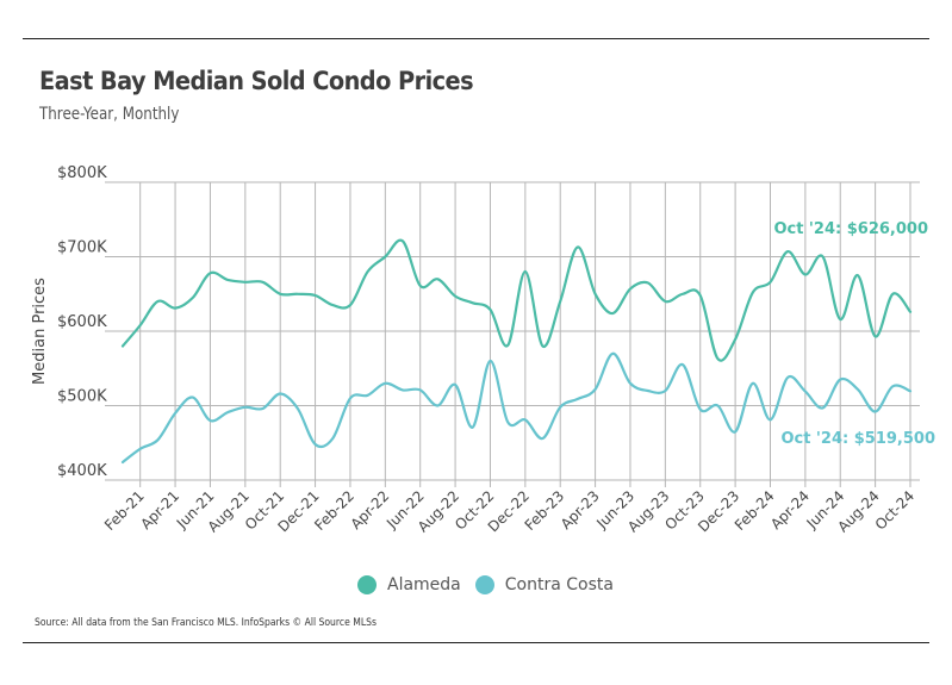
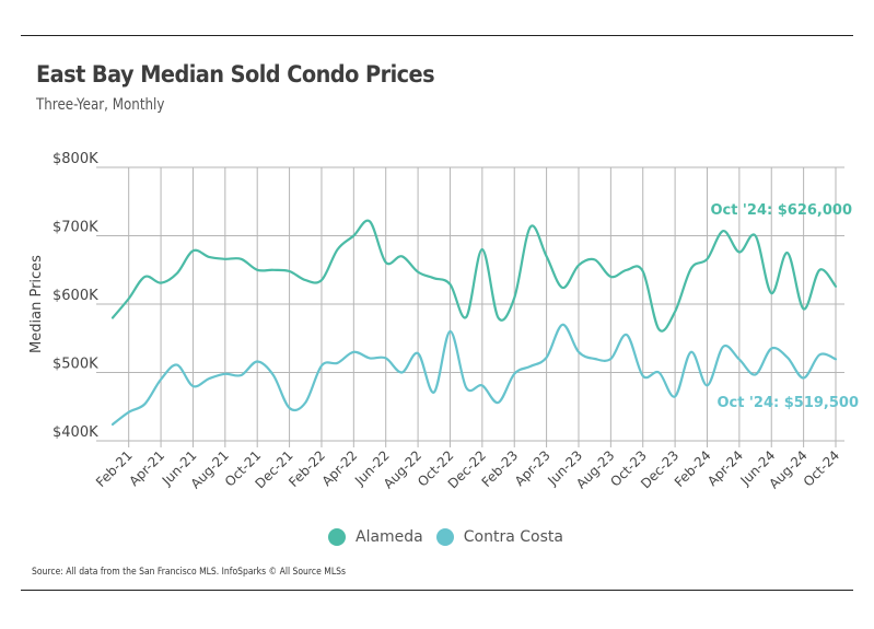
Alameda/Feb-23: $640K -> $610K
Alameda/Apr-23: $650K -> $670K
